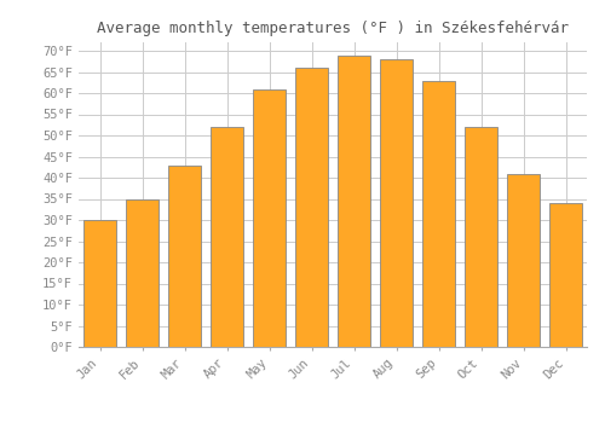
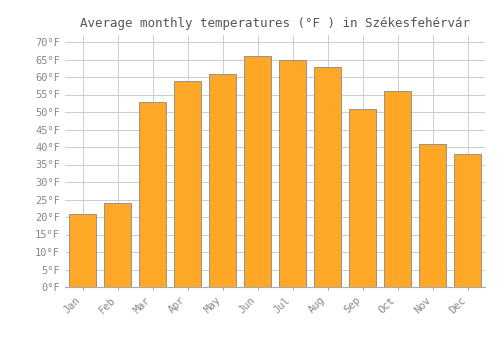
Jan: 30°F -> 21°F
Feb: 35°F -> 24°F
Mar: 43°F -> 53°F
Apr: 52°F -> 59°F
Jul: 69°F -> 65°F
Aug: 68°F -> 63°F
Sep: 63°F -> 51°F
Oct: 52°F -> 56°F
Dec: 34°F -> 38°F
